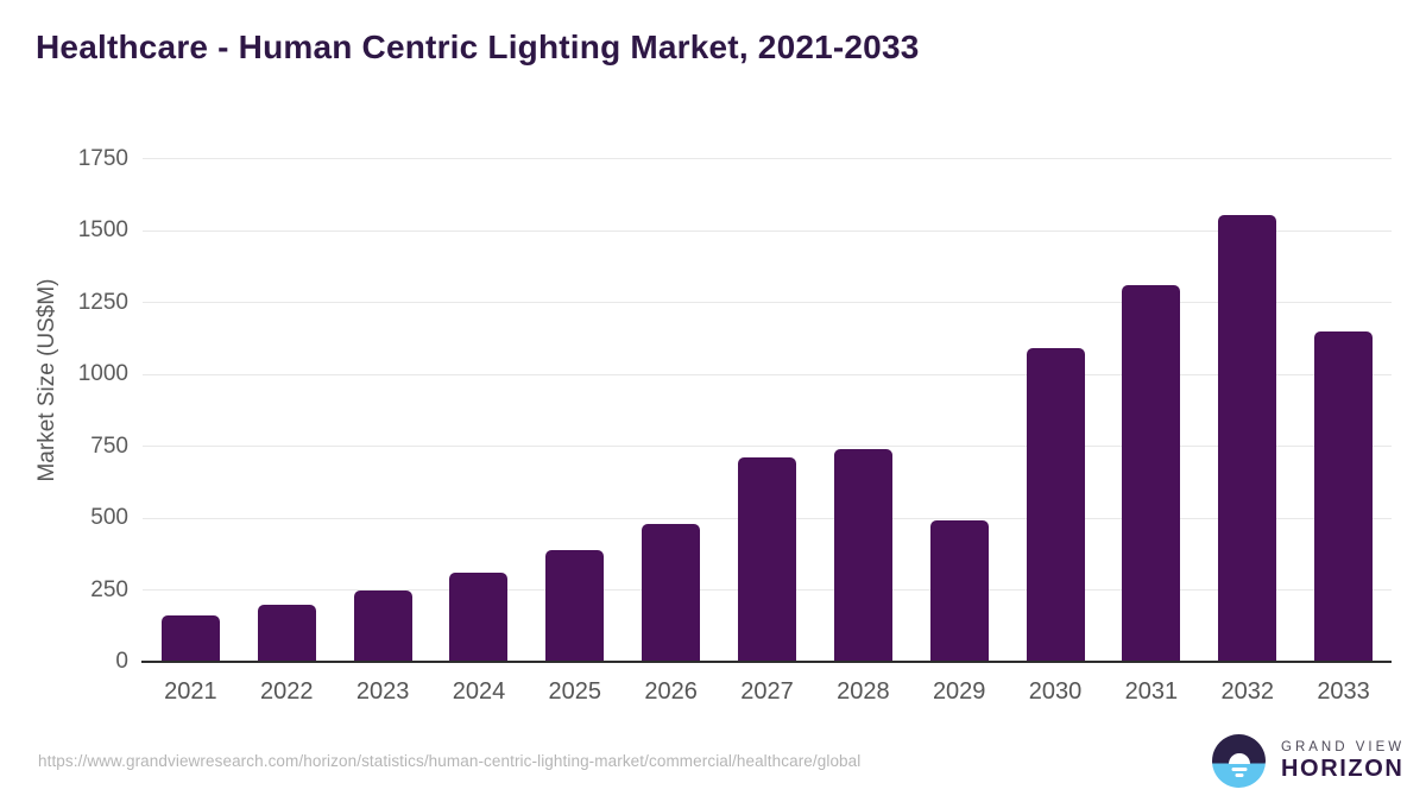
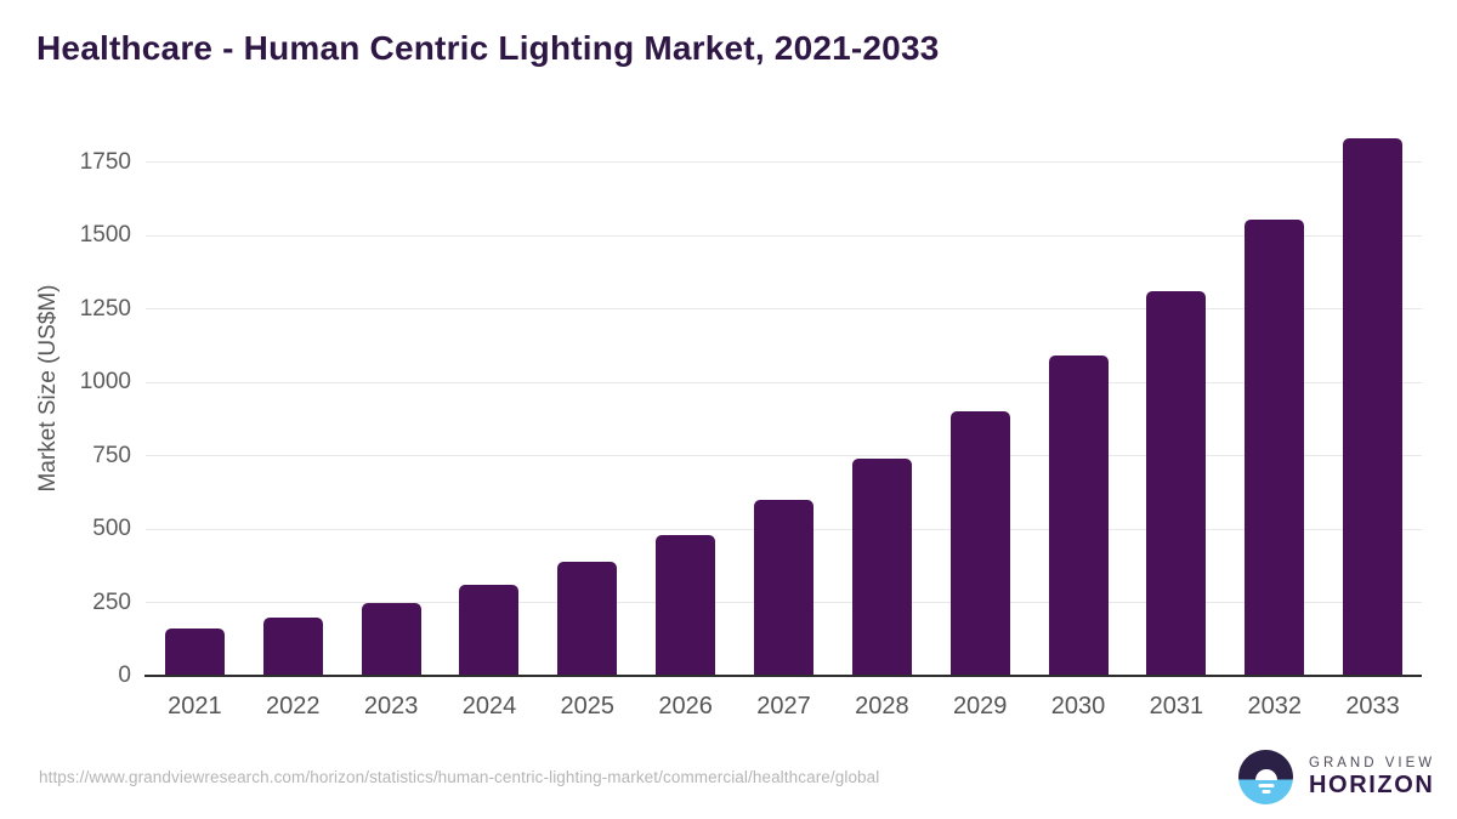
2027: 710 -> 600
2029: 490 -> 900
2033: 1150 -> 1830
